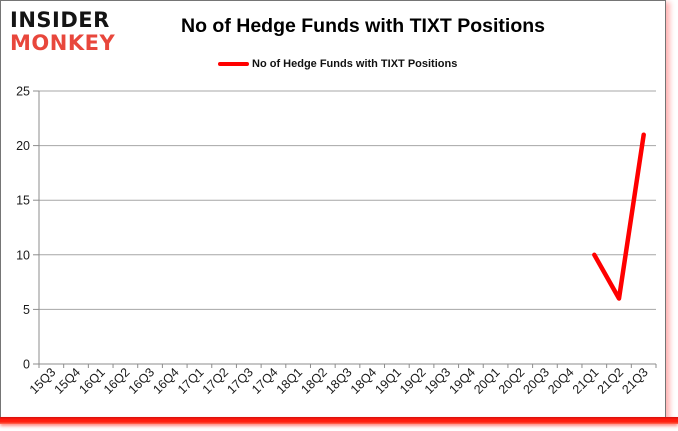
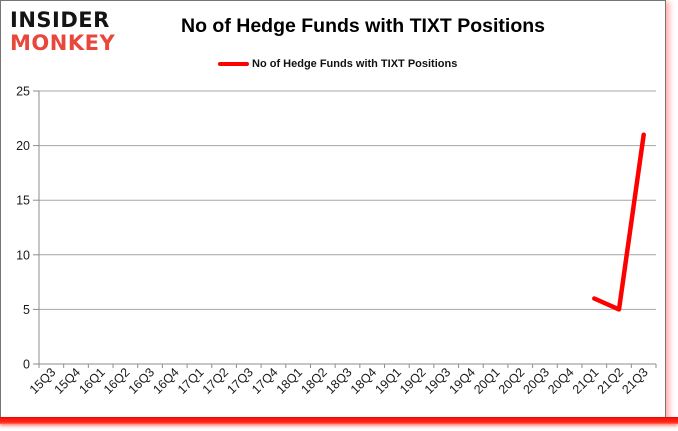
21Q1: 10 -> 6
21Q2: 6 -> 5
